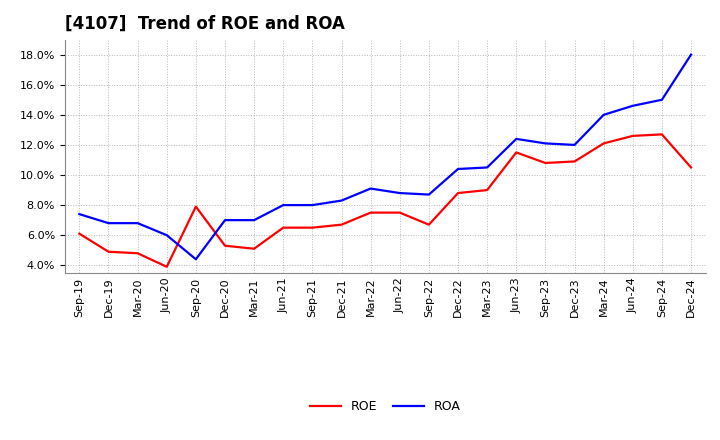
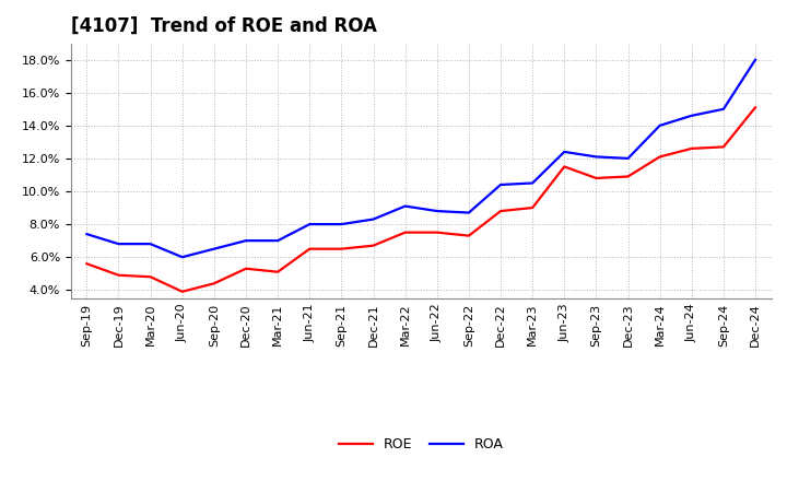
ROE/Sep-19: 6.1% -> 5.6%
ROE/Sep-20: 7.9% -> 4.4%
ROA/Sep-20: 4.4% -> 6.5%
ROE/Sep-22: 6.7% -> 7.3%
ROE/Dec-24: 10.5% -> 15.1%
